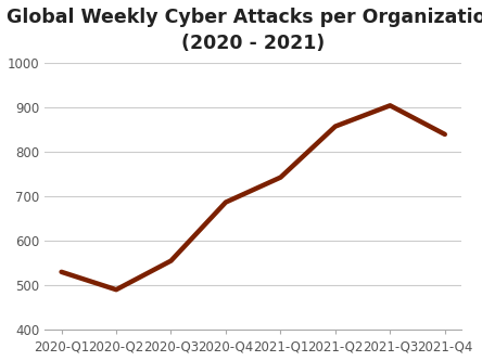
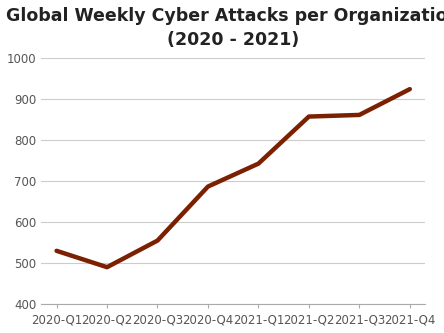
2021-Q3: 905 -> 862
2021-Q4: 840 -> 925
